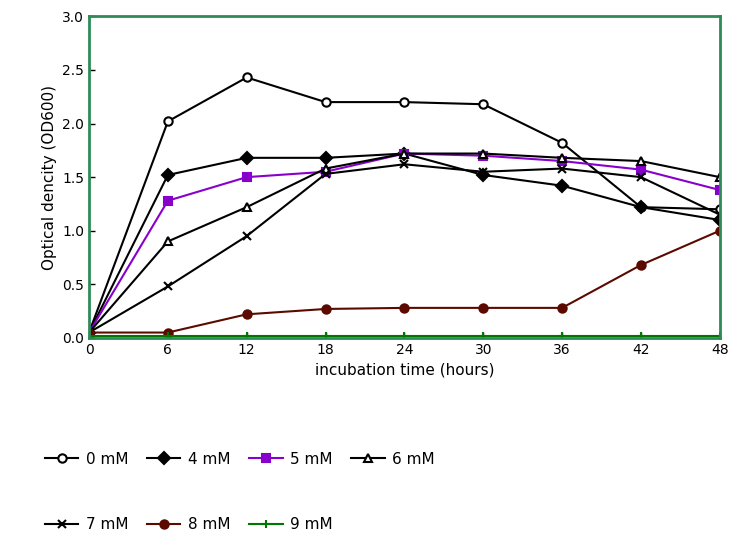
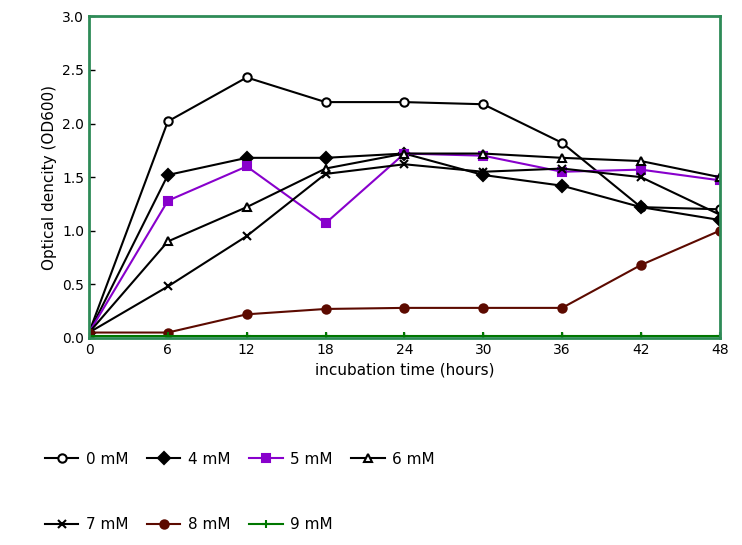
5 mM/12: 1.50 -> 1.60
5 mM/18: 1.55 -> 1.07
5 mM/36: 1.65 -> 1.55
5 mM/48: 1.38 -> 1.47
